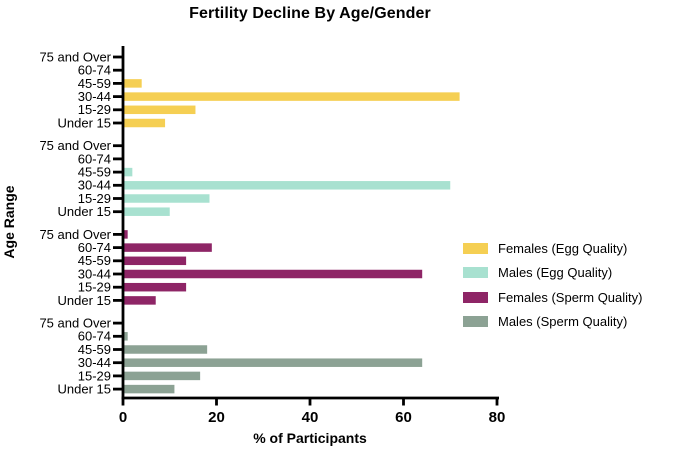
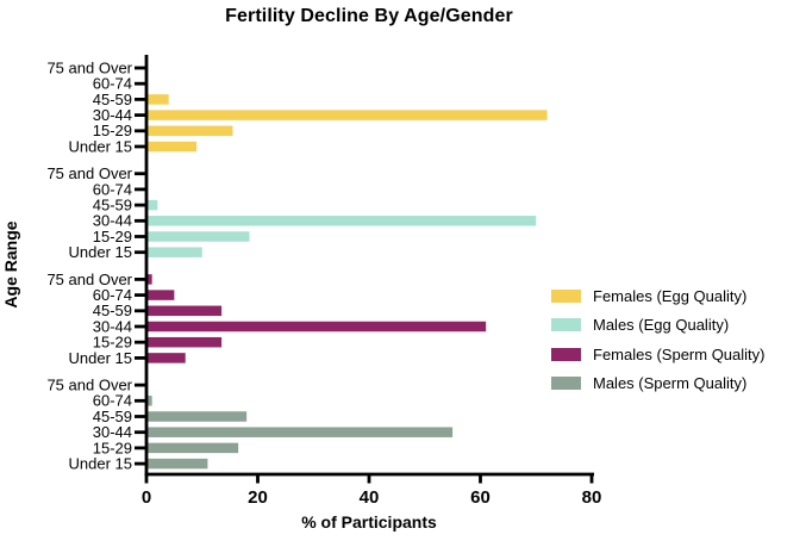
Females (Sperm Quality)/60-74: 19 -> 5
Females (Sperm Quality)/30-44: 64 -> 61
Males (Sperm Quality)/30-44: 64 -> 55
